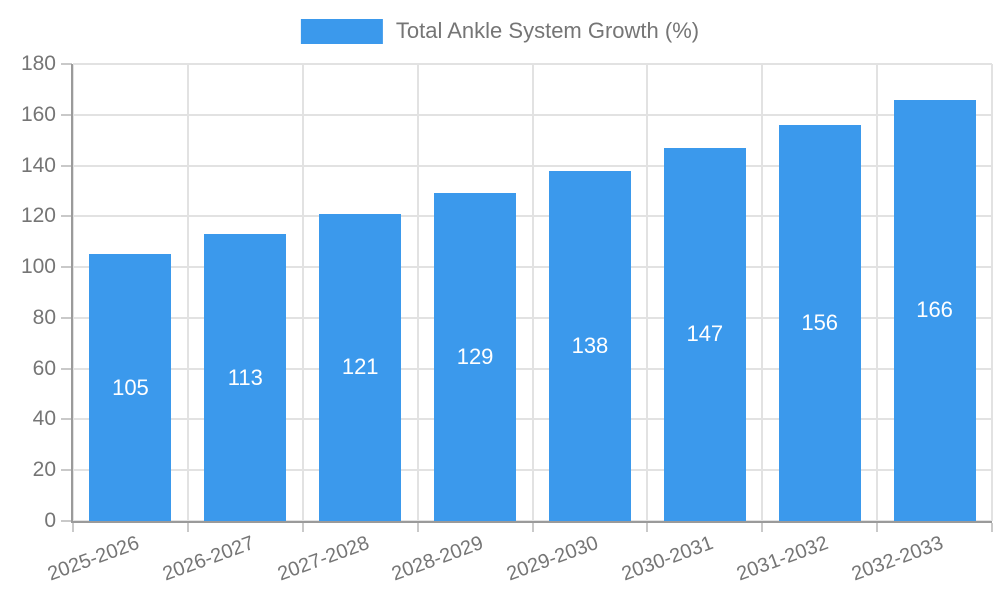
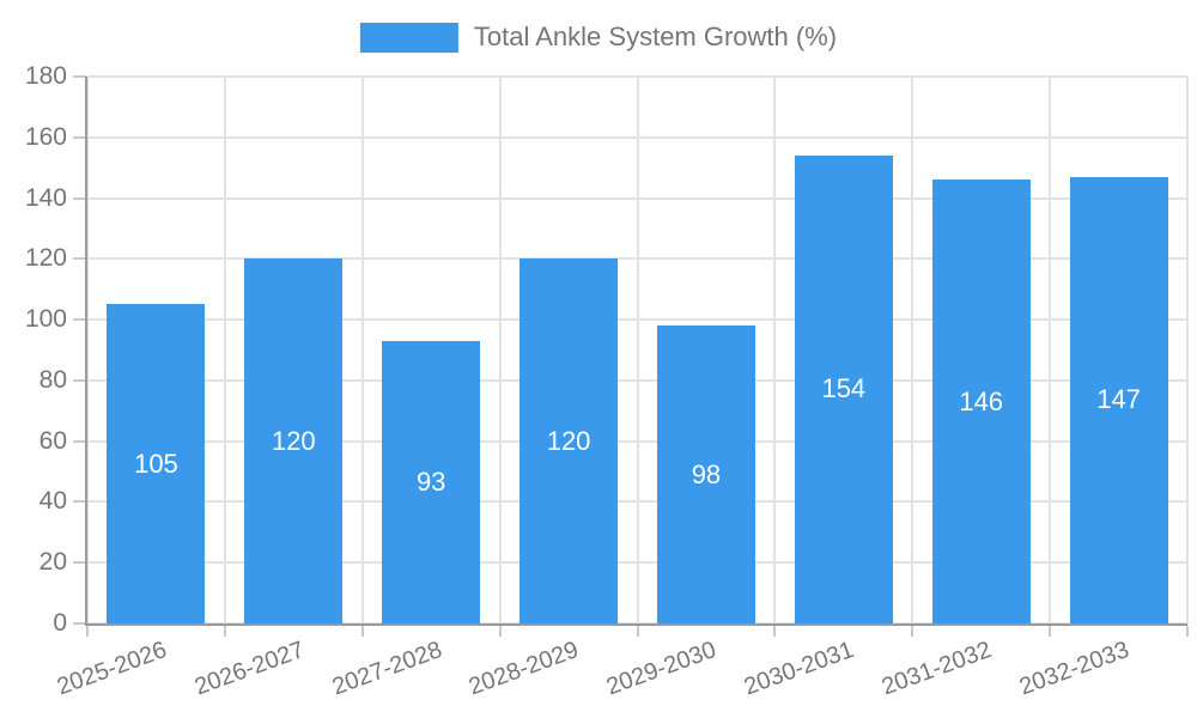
2026-2027: 113 -> 120
2027-2028: 121 -> 93
2028-2029: 129 -> 120
2029-2030: 138 -> 98
2030-2031: 147 -> 154
2031-2032: 156 -> 146
2032-2033: 166 -> 147
